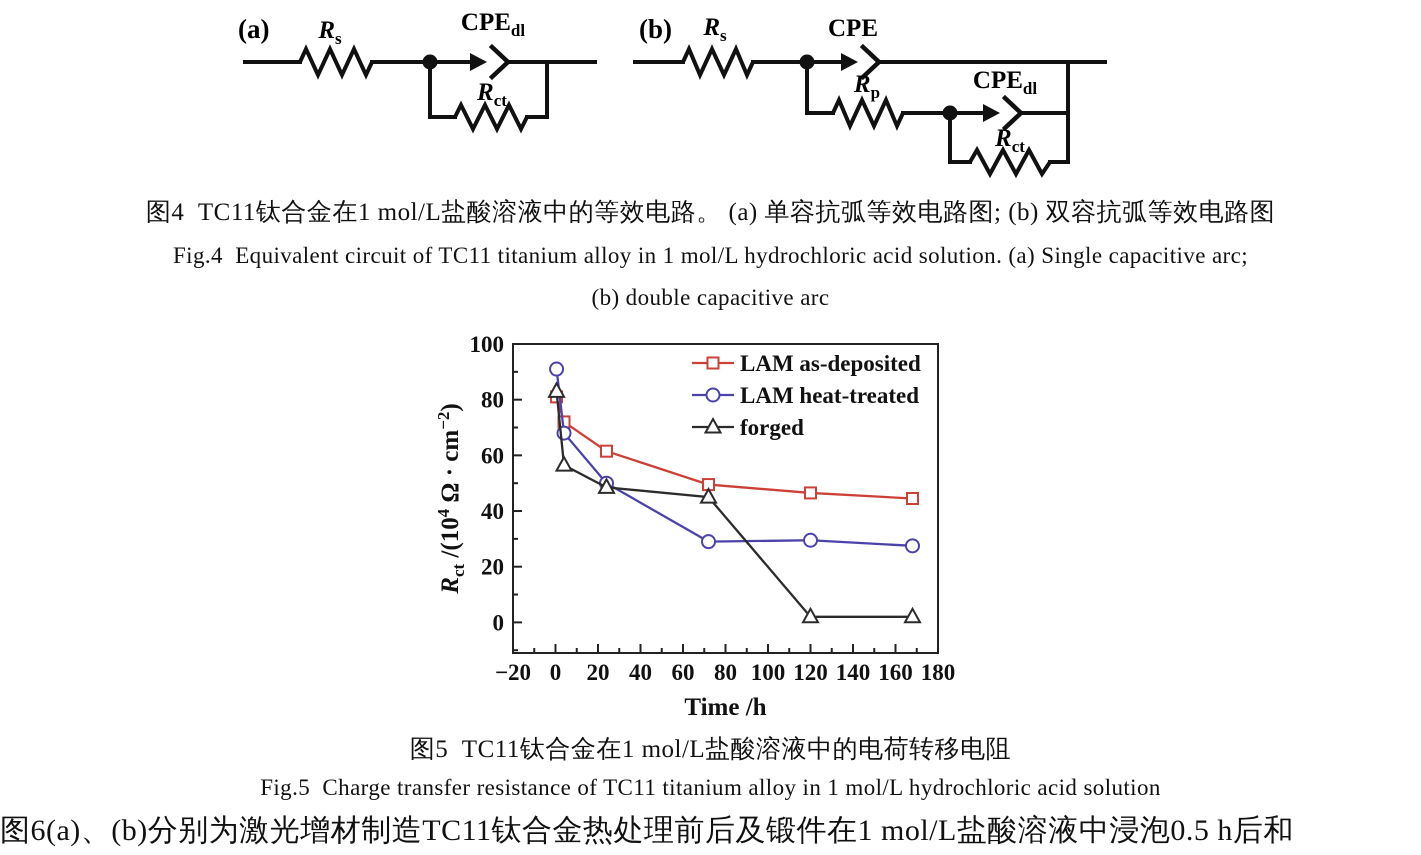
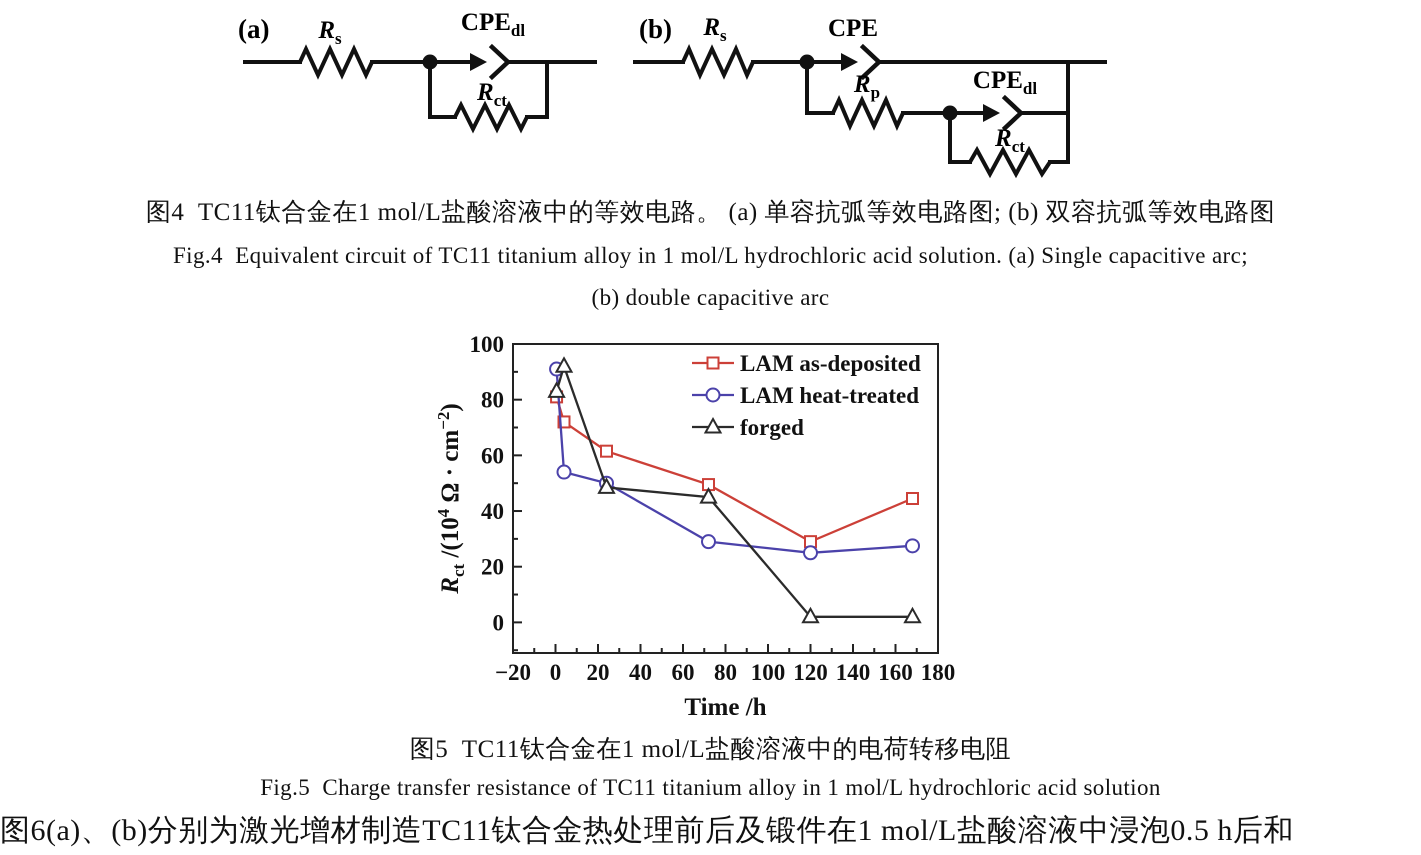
LAM heat-treated/4: 68 -> 54
forged/4: 56 -> 92
LAM as-deposited/120: 46 -> 29
LAM heat-treated/120: 30 -> 25
